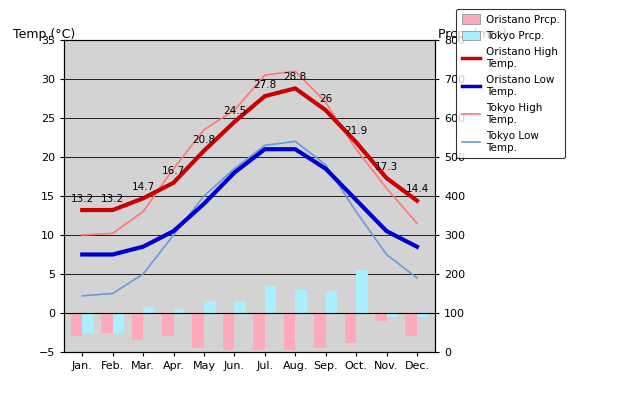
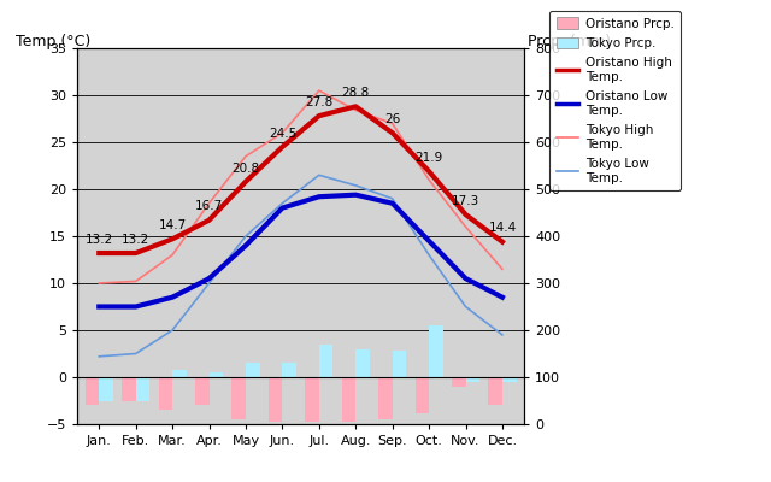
Oristano Low Temp./Jul.: 21.0 -> 19.2
Oristano Low Temp./Aug.: 21.0 -> 19.4
Tokyo High Temp./Aug.: 31.0 -> 28.4
Tokyo Low Temp./Aug.: 22.0 -> 20.4
